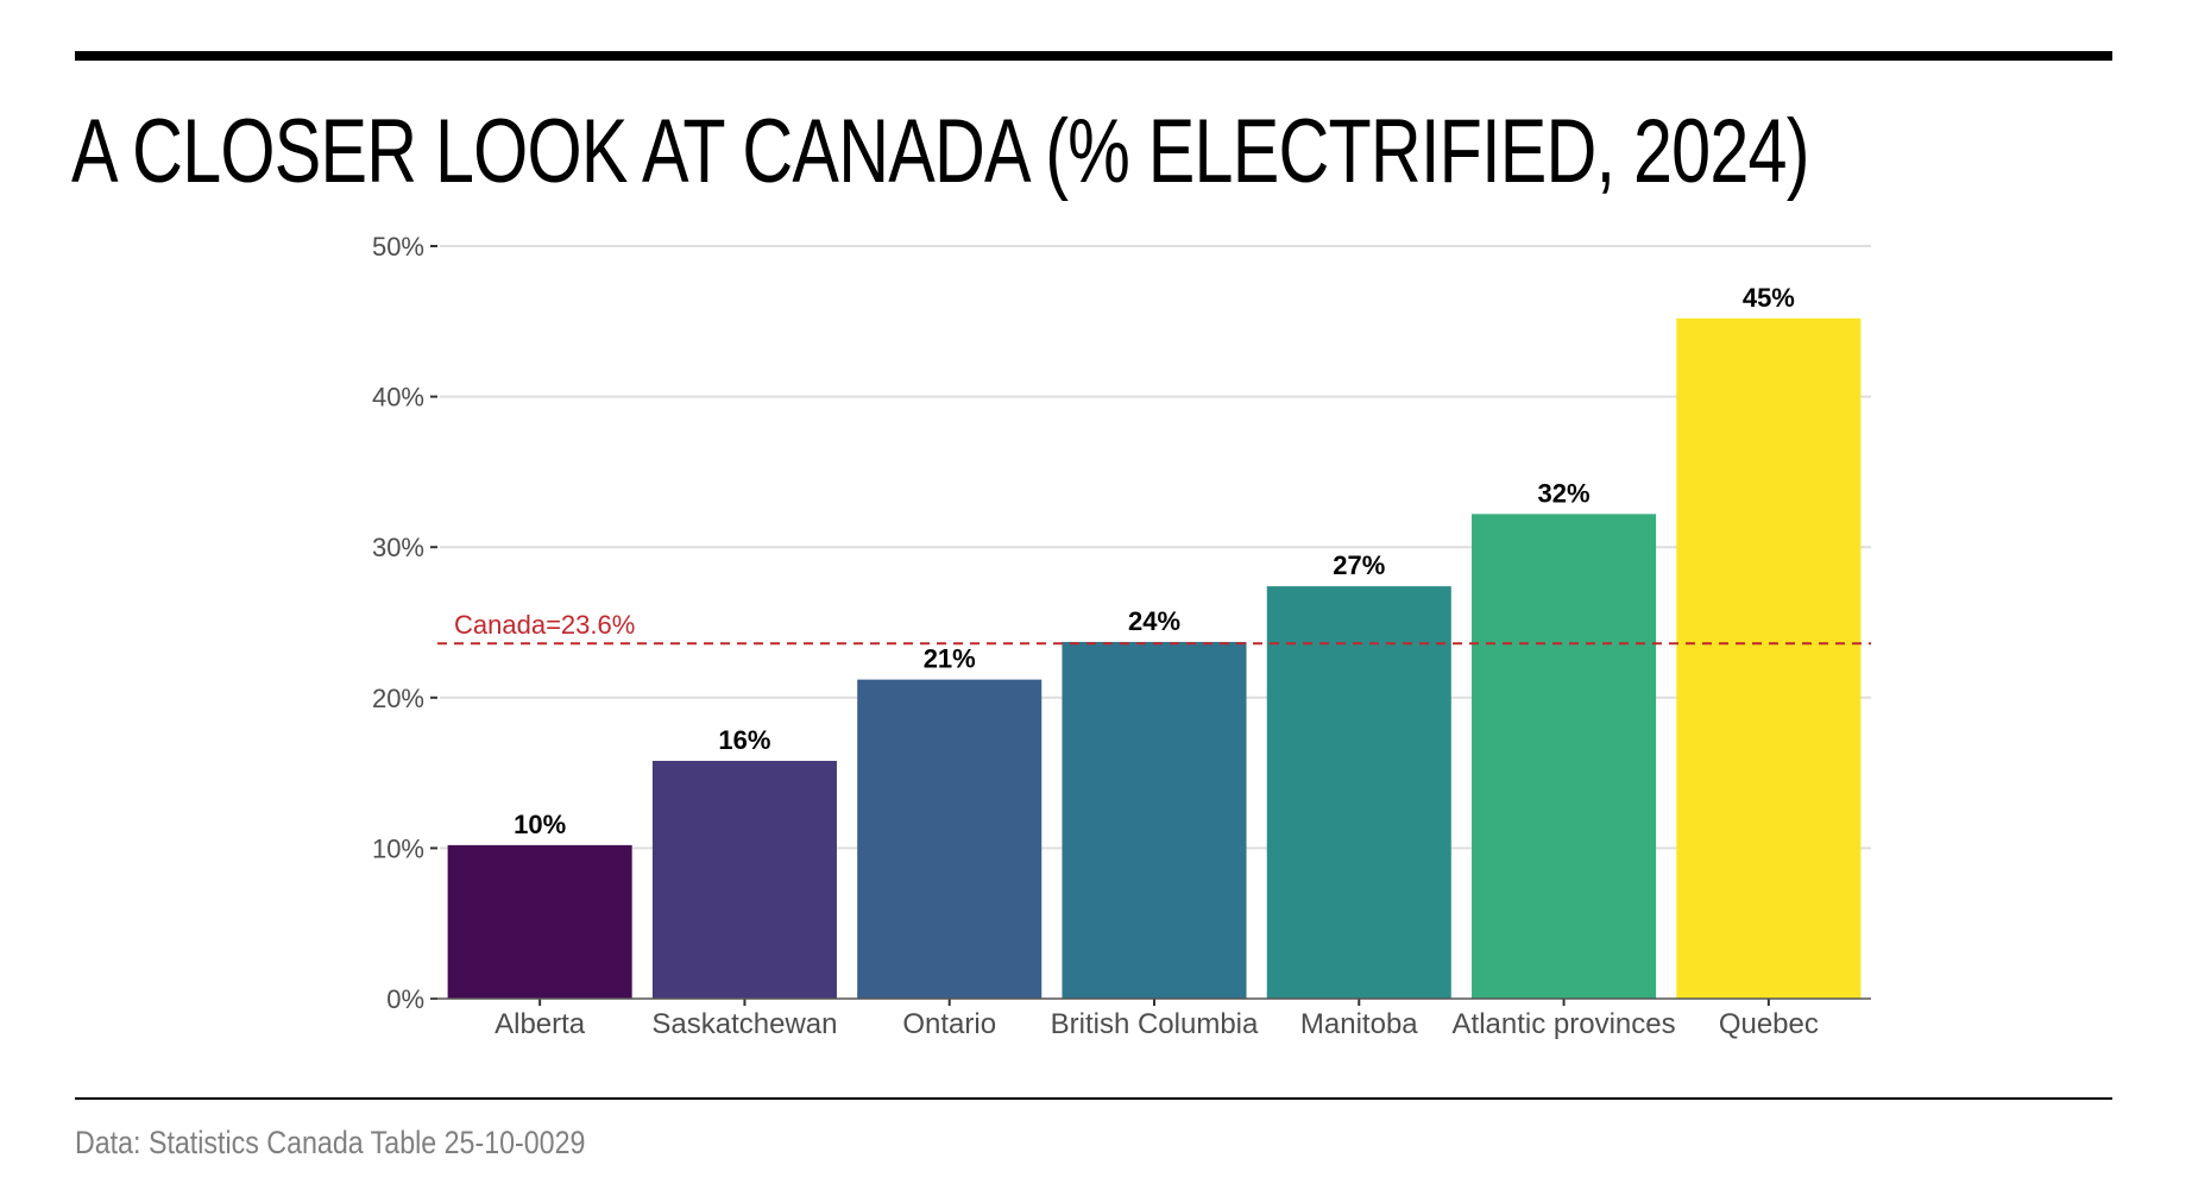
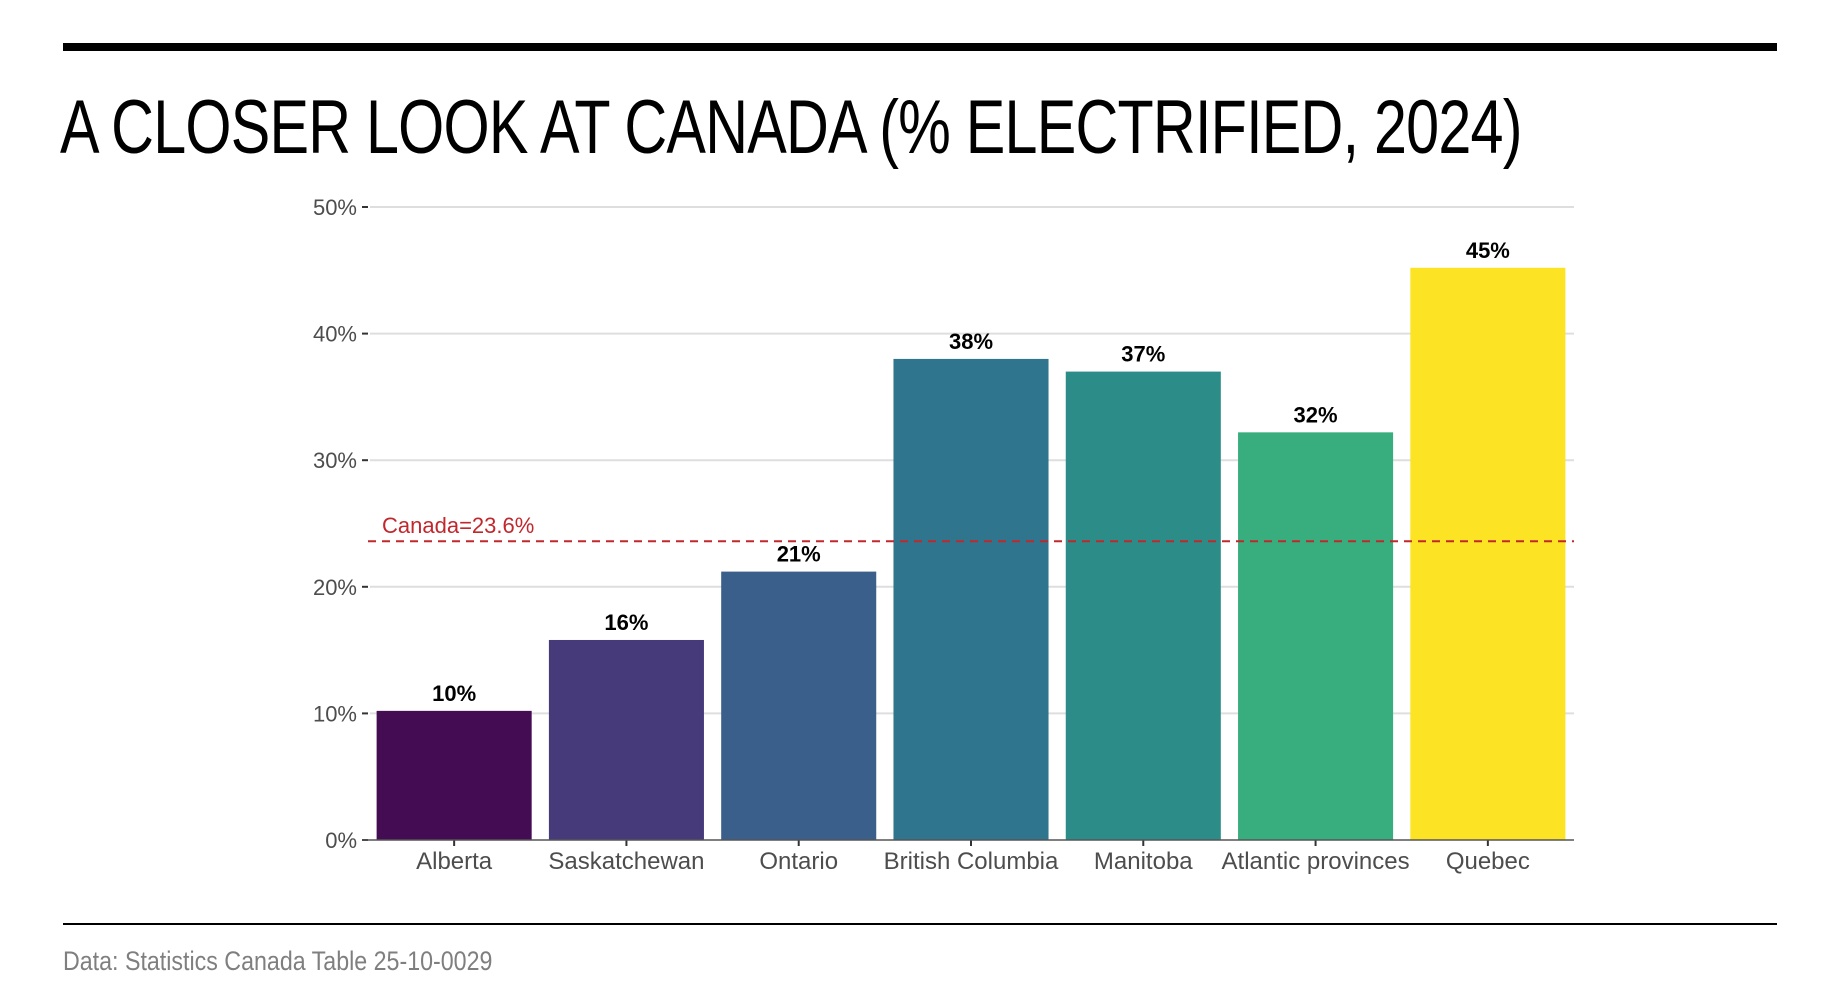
British Columbia: 24% -> 38%
Manitoba: 27% -> 37%
